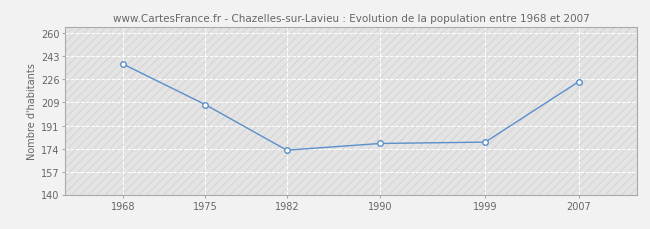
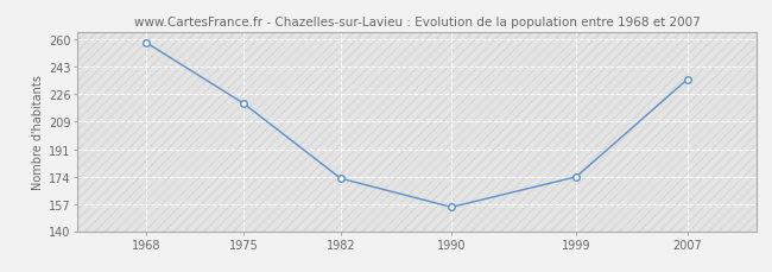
1968: 237 -> 258
1975: 207 -> 220
1990: 178 -> 155
1999: 179 -> 174
2007: 224 -> 235
